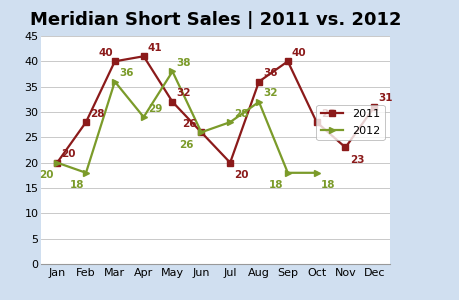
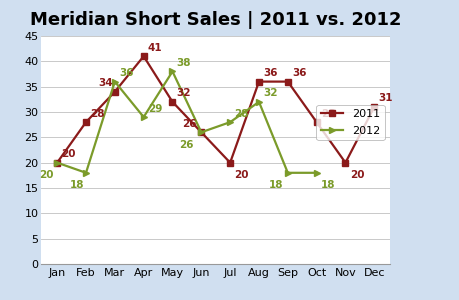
2011/Mar: 40 -> 34
2011/Sep: 40 -> 36
2011/Nov: 23 -> 20
